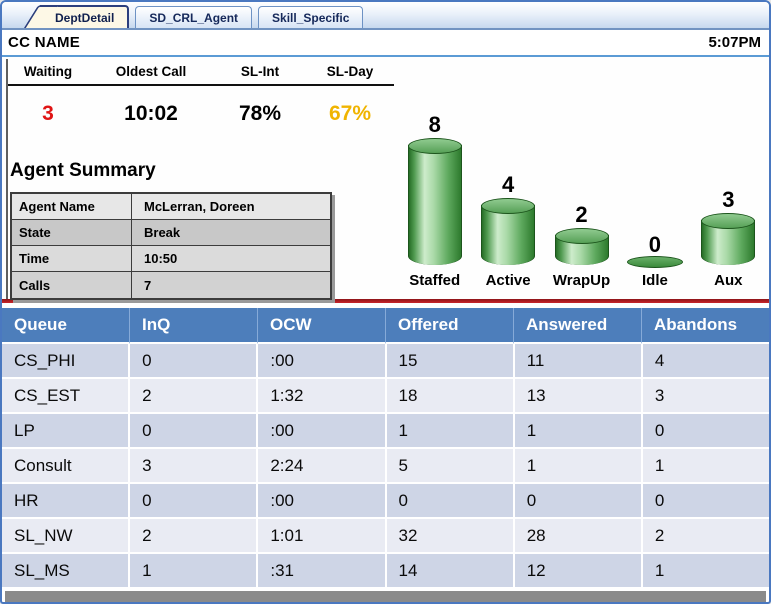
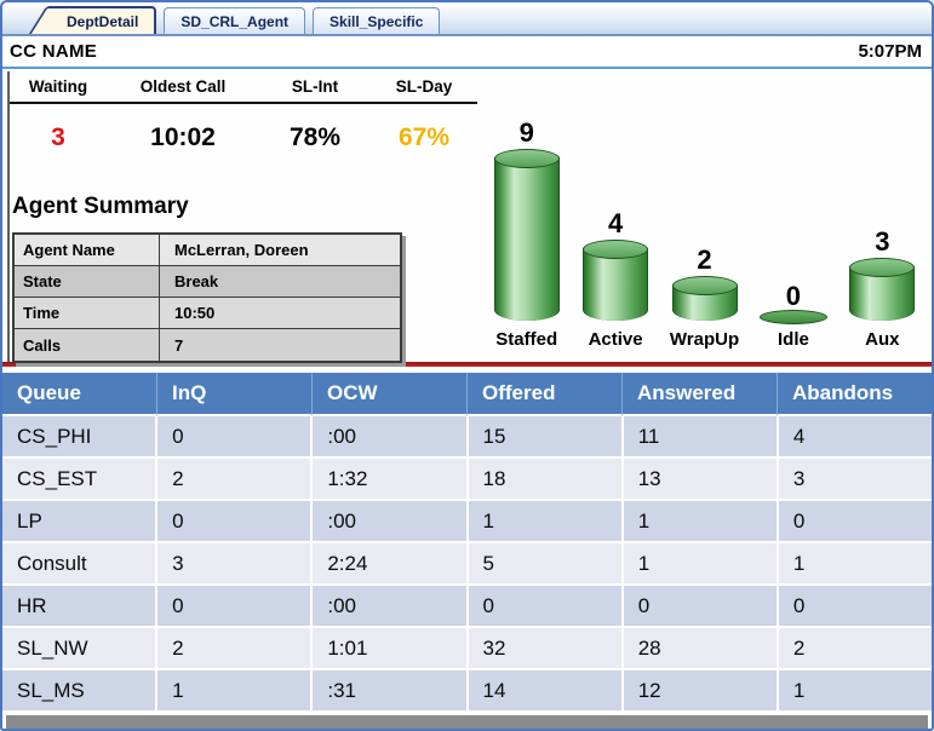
Staffed: 8 -> 9
